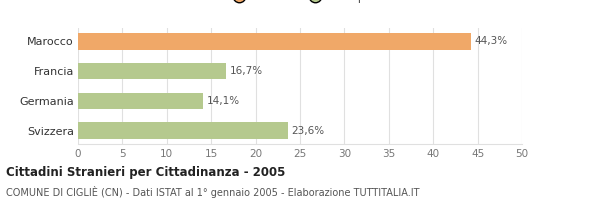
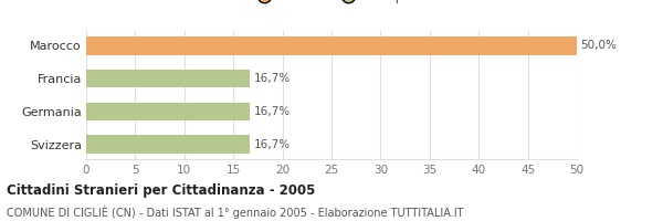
Marocco: 44,3% -> 50,0%
Germania: 14,1% -> 16,7%
Svizzera: 23,6% -> 16,7%
